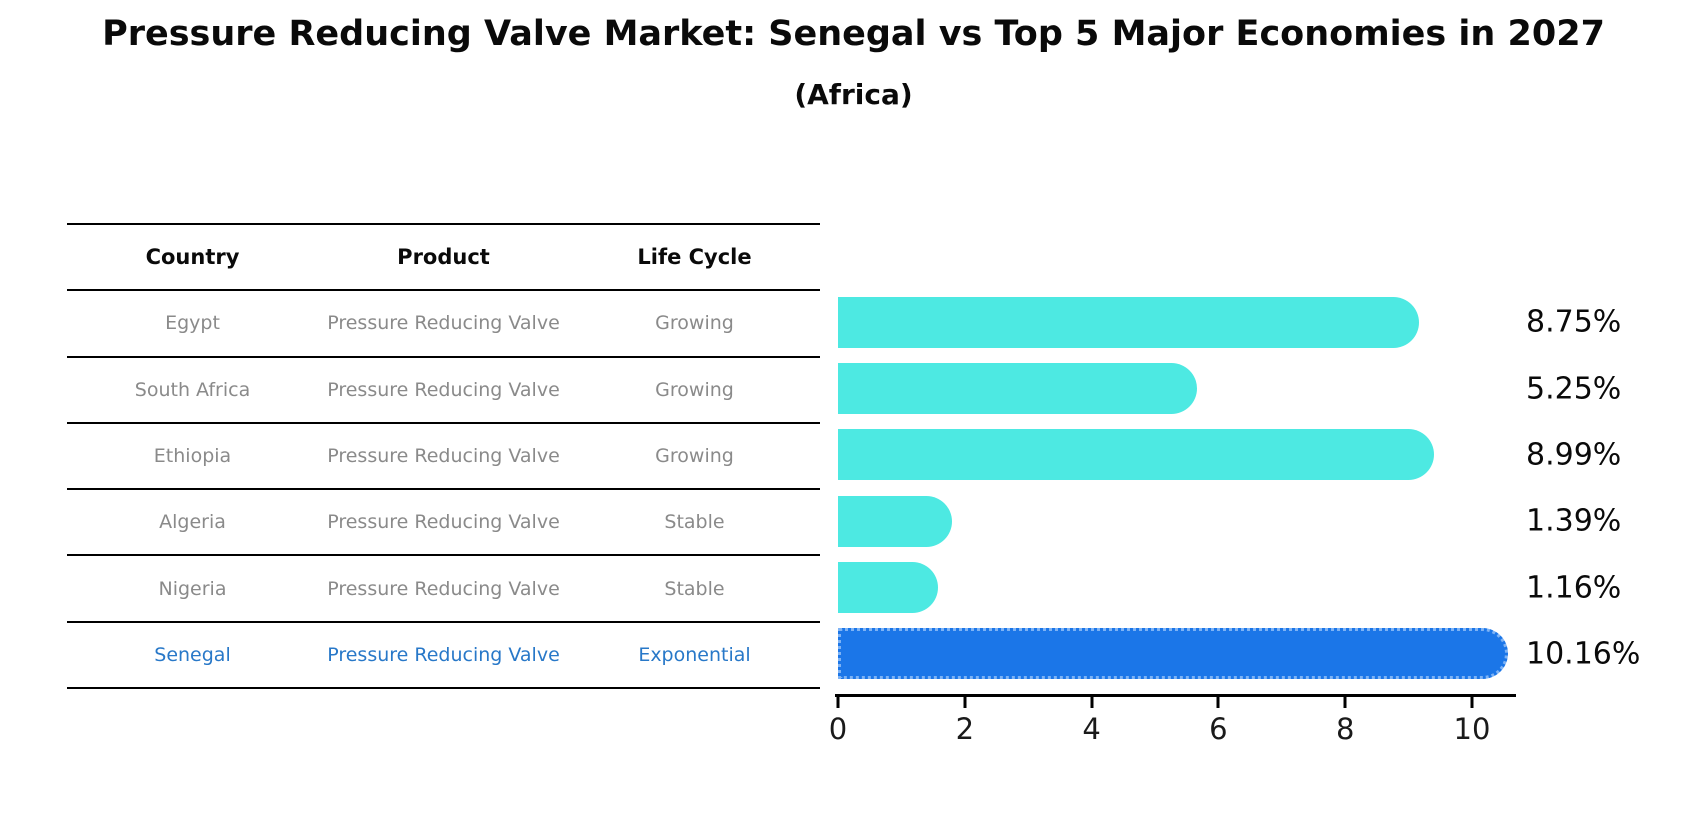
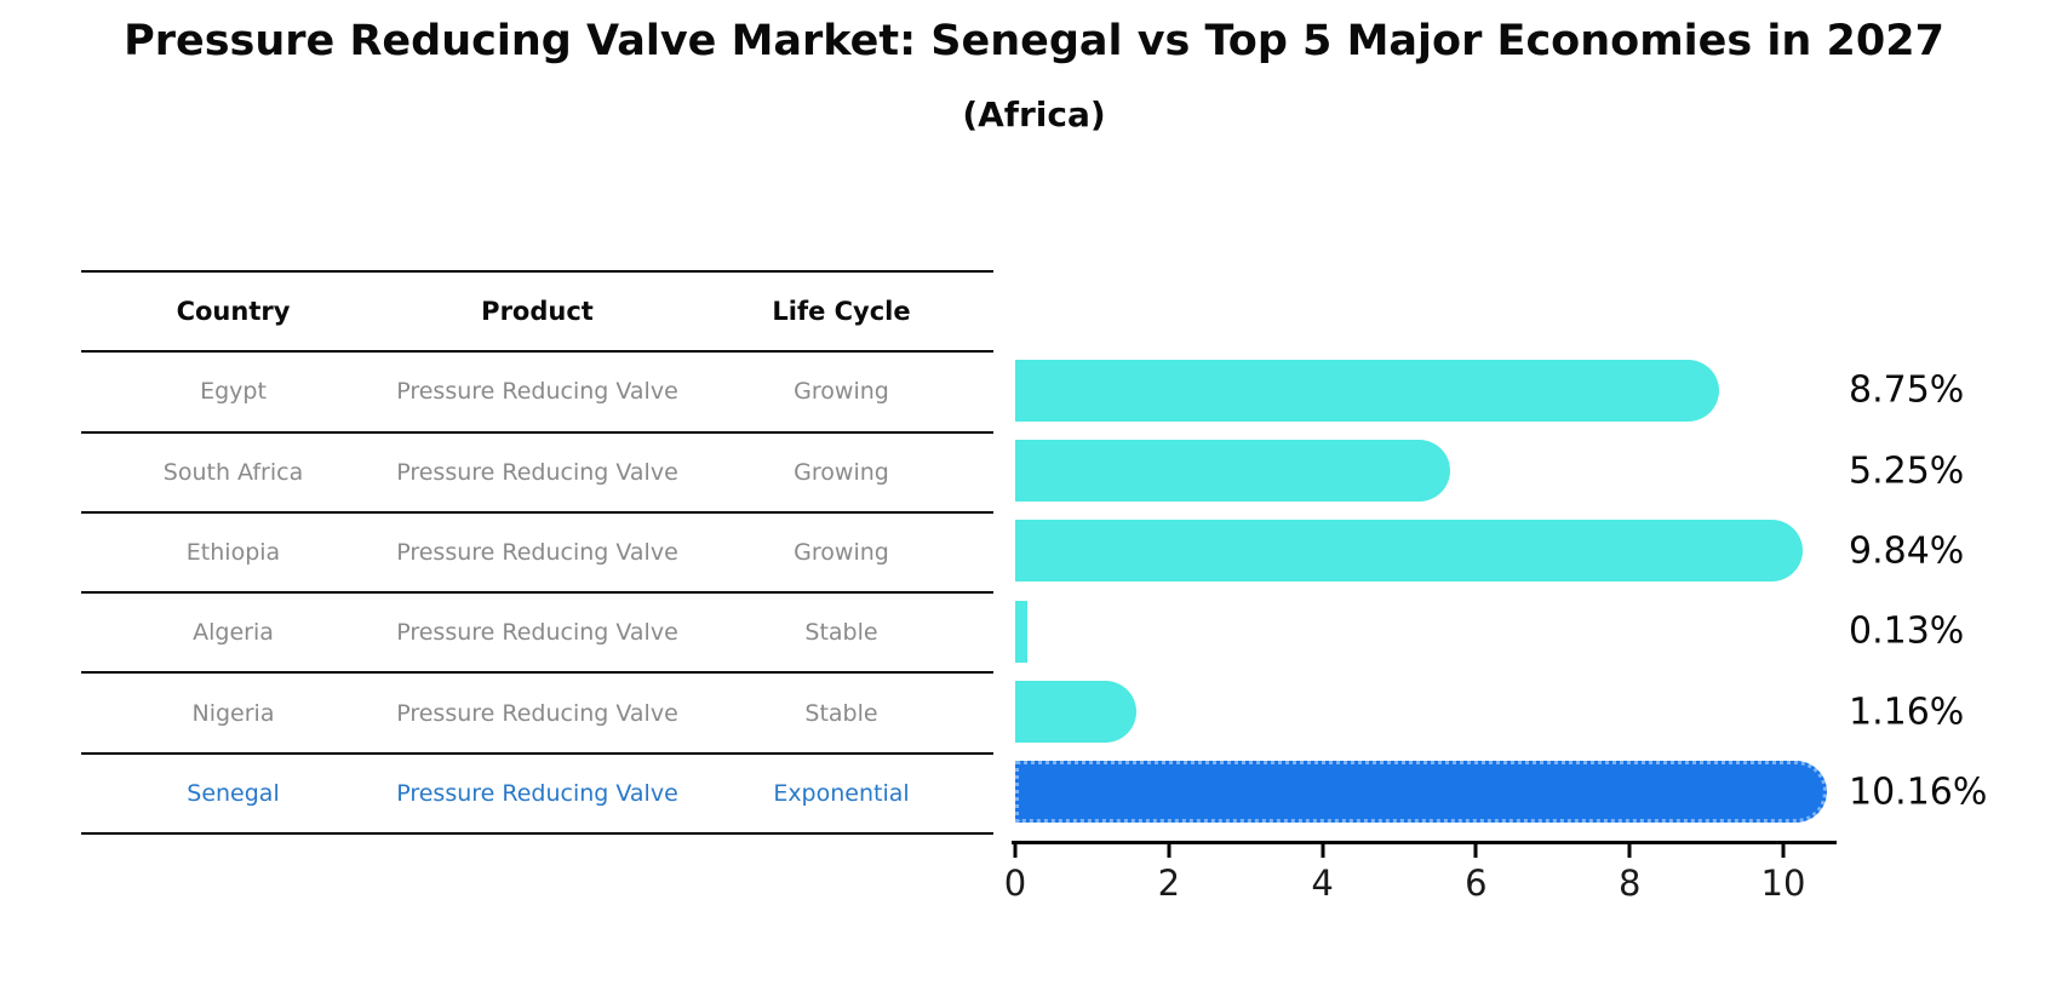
Ethiopia: 8.99% -> 9.84%
Algeria: 1.39% -> 0.13%
